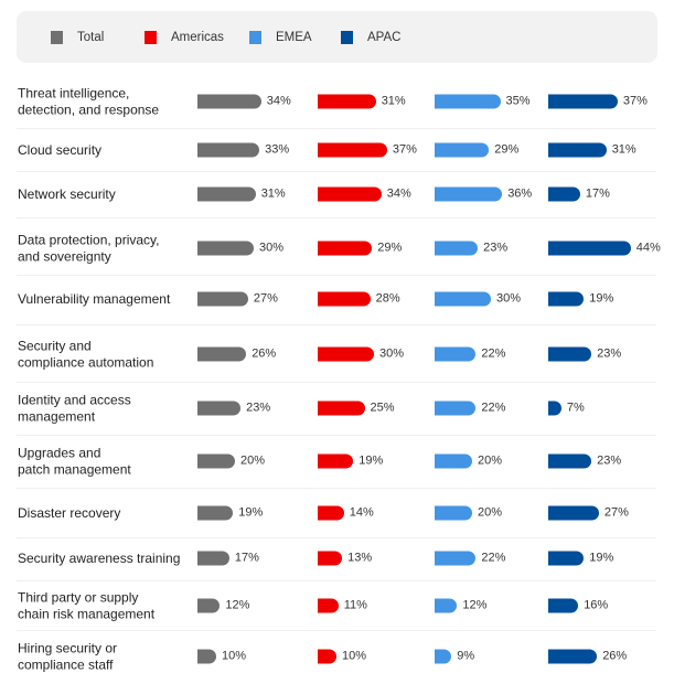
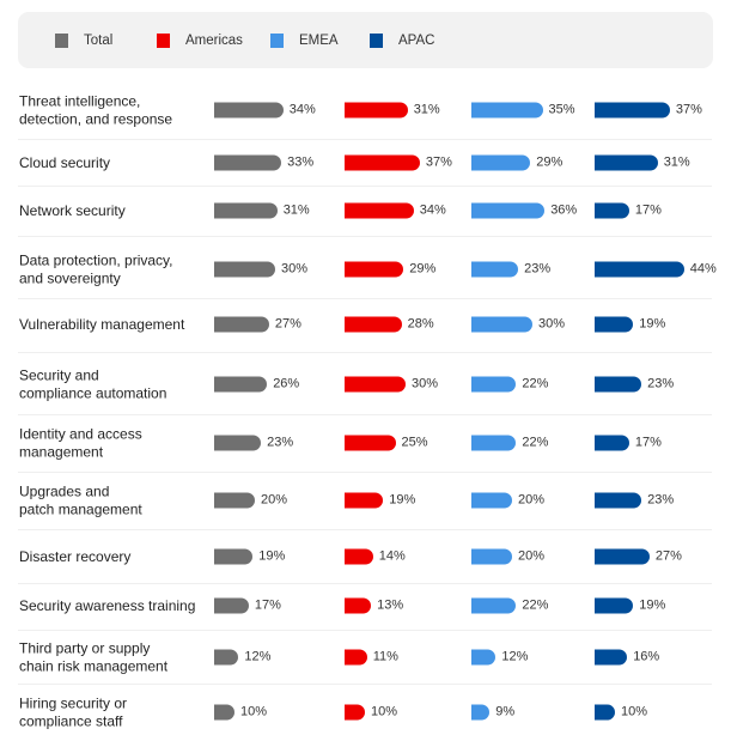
APAC/Identity and access management: 7% -> 17%
APAC/Hiring security or compliance staff: 26% -> 10%
